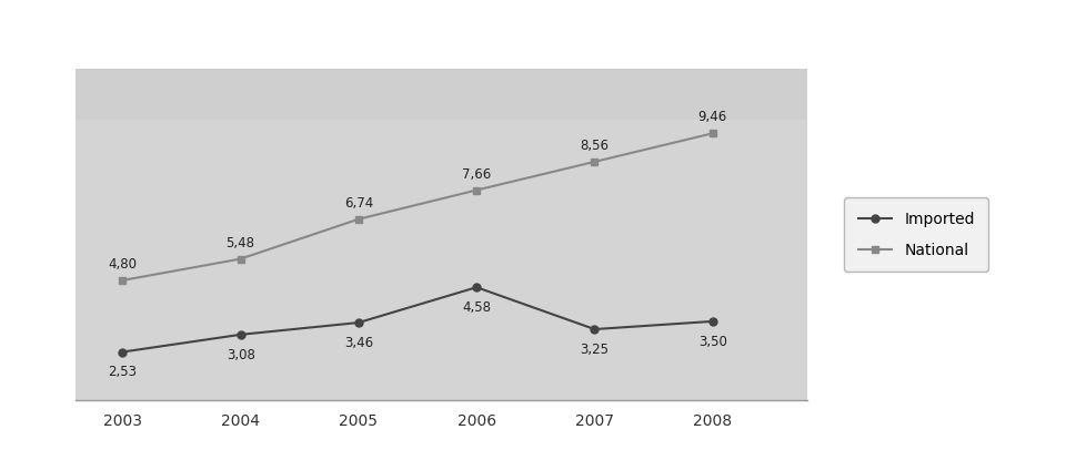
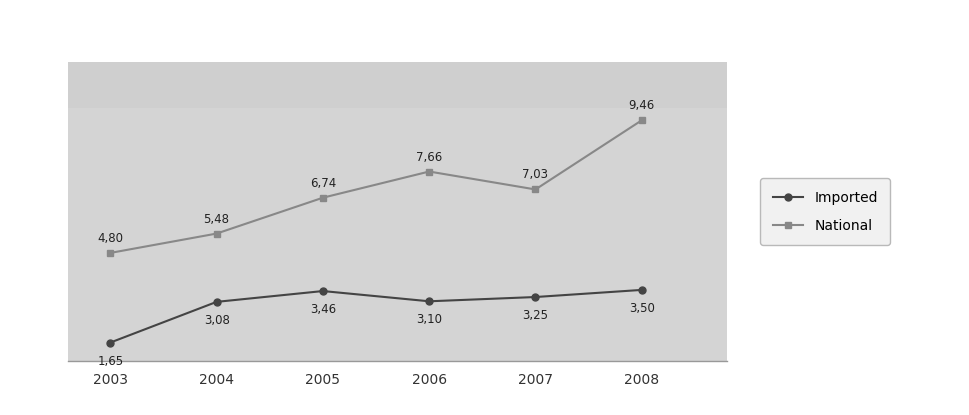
Imported/2003: 2,53 -> 1,65
Imported/2006: 4,58 -> 3,10
National/2007: 8,56 -> 7,03
